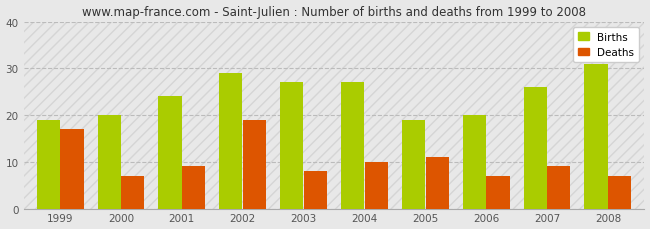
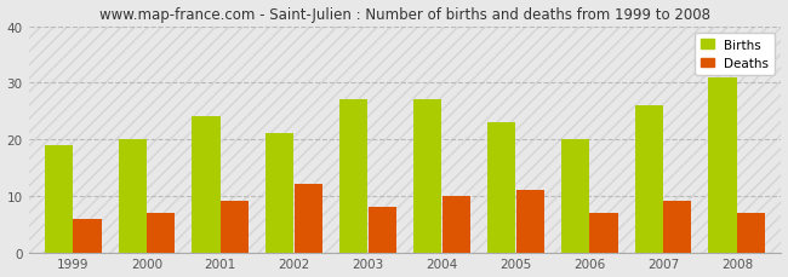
Deaths/1999: 17 -> 6
Births/2002: 29 -> 21
Deaths/2002: 19 -> 12
Births/2005: 19 -> 23
